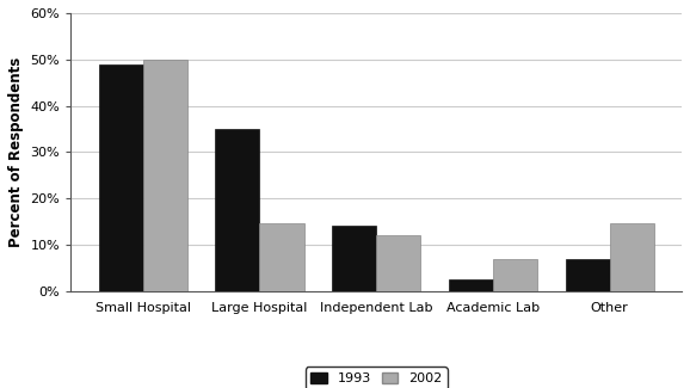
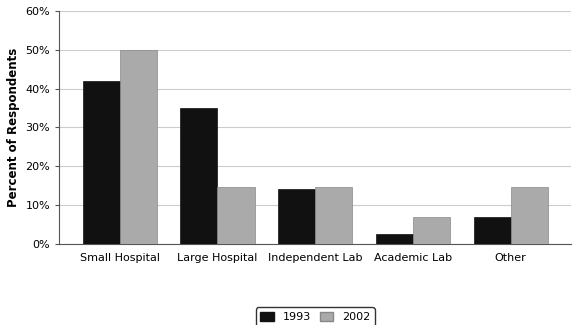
1993/Small Hospital: 49.0% -> 42.0%
2002/Independent Lab: 12.0% -> 14.5%
